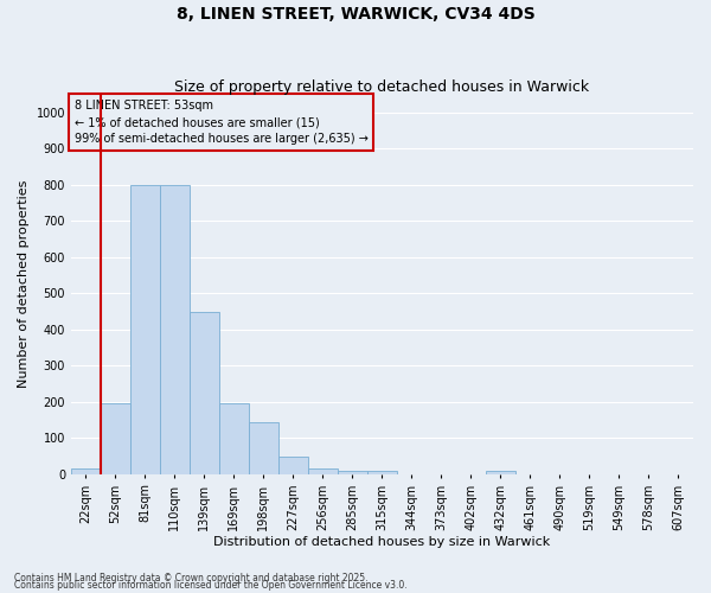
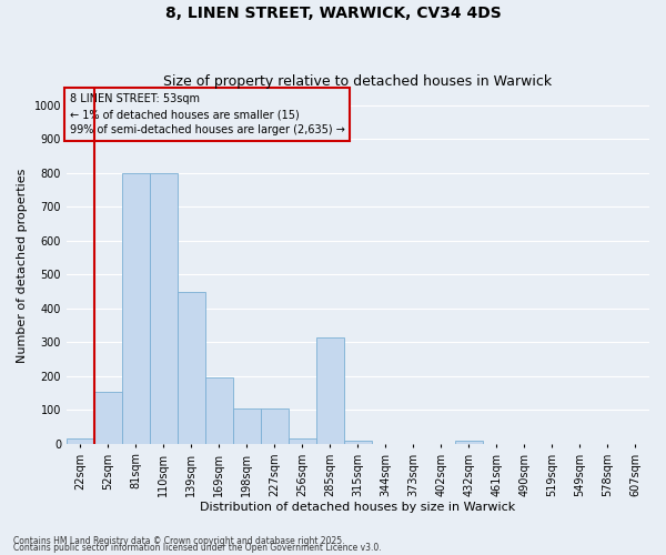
52sqm: 197 -> 155
198sqm: 145 -> 105
227sqm: 50 -> 105
285sqm: 10 -> 315
